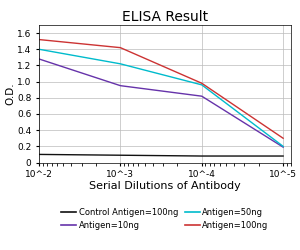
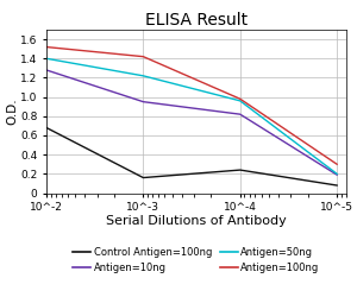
Control Antigen=100ng/10^-2: 0.10 -> 0.68
Control Antigen=100ng/10^-3: 0.09 -> 0.16
Control Antigen=100ng/10^-4: 0.08 -> 0.24
